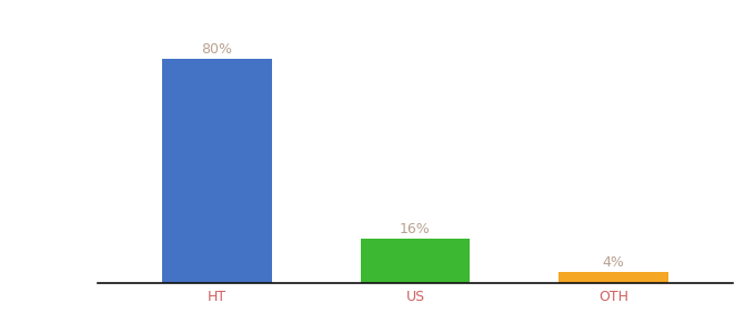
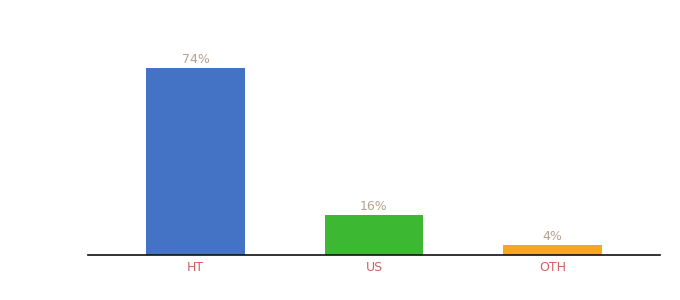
HT: 80% -> 74%
